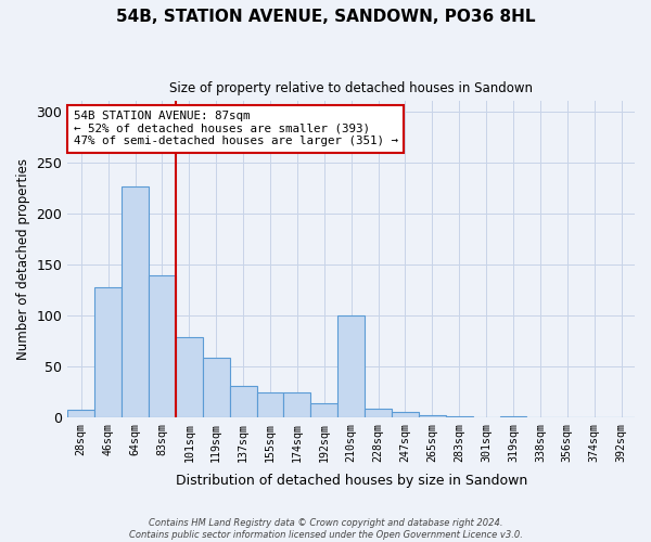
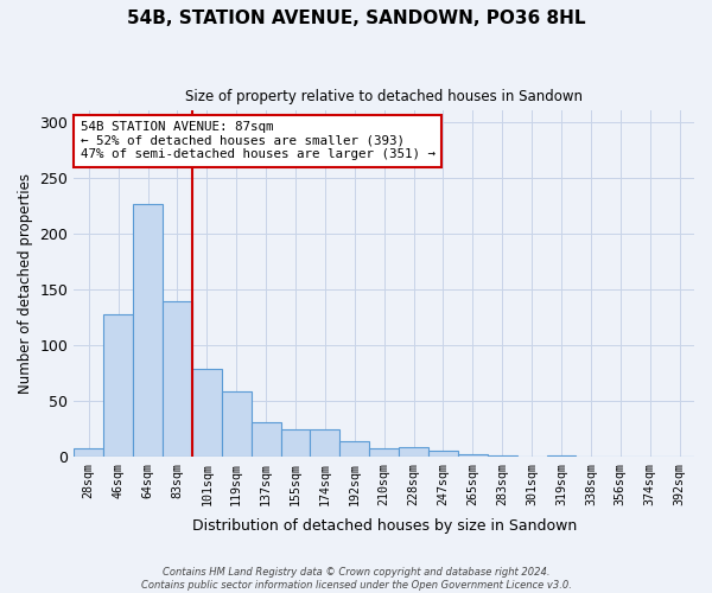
210sqm: 100 -> 8
